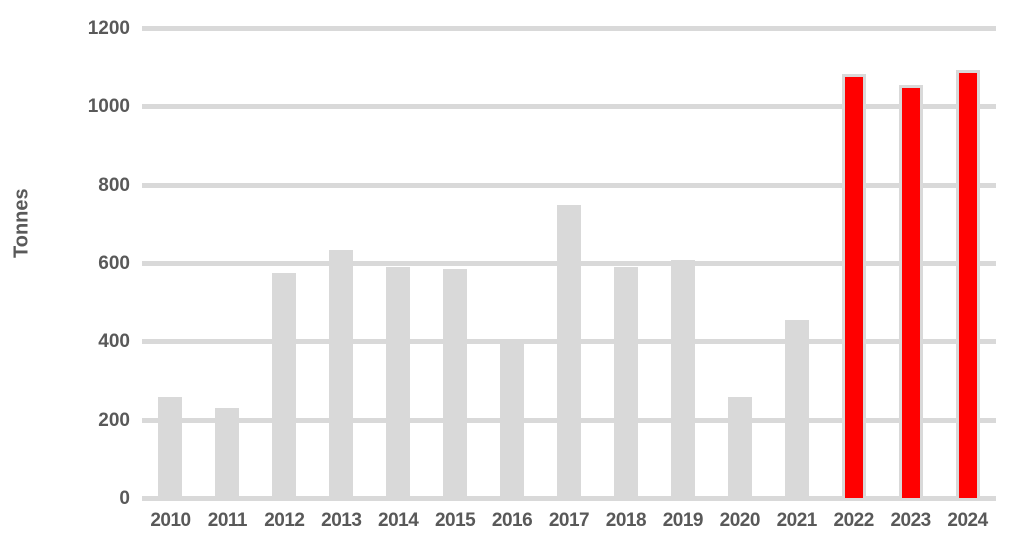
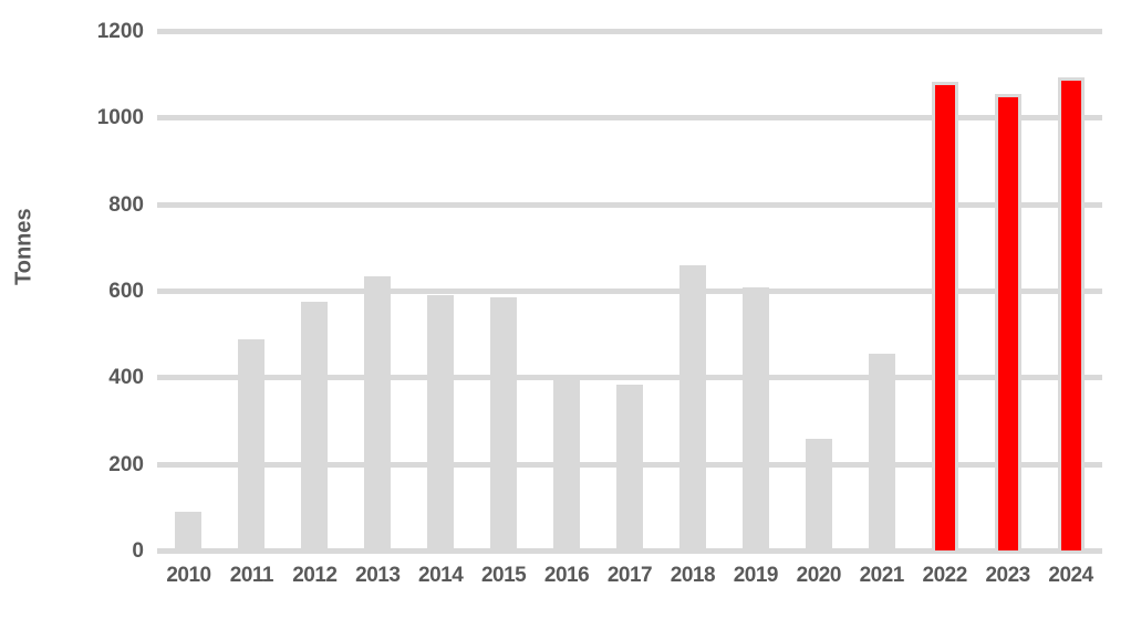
2010: 260 -> 90
2011: 230 -> 490
2017: 750 -> 380
2018: 590 -> 660
